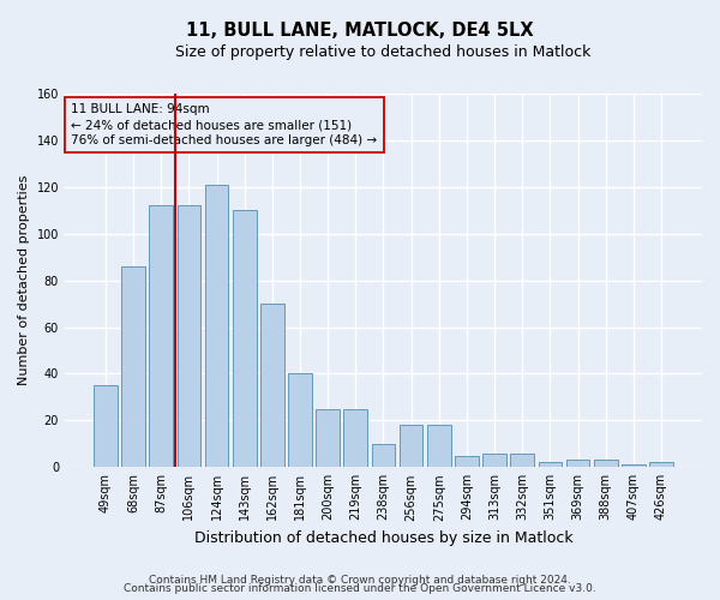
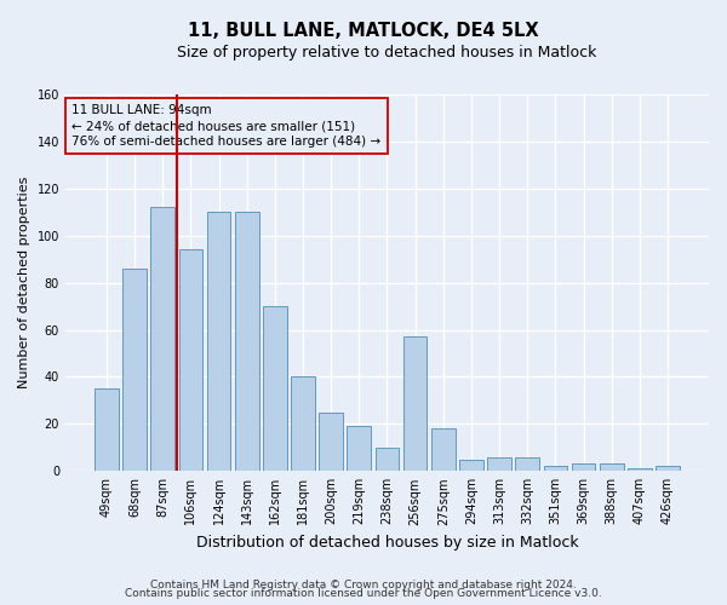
106sqm: 112 -> 94
124sqm: 121 -> 110
219sqm: 25 -> 19
256sqm: 18 -> 57
